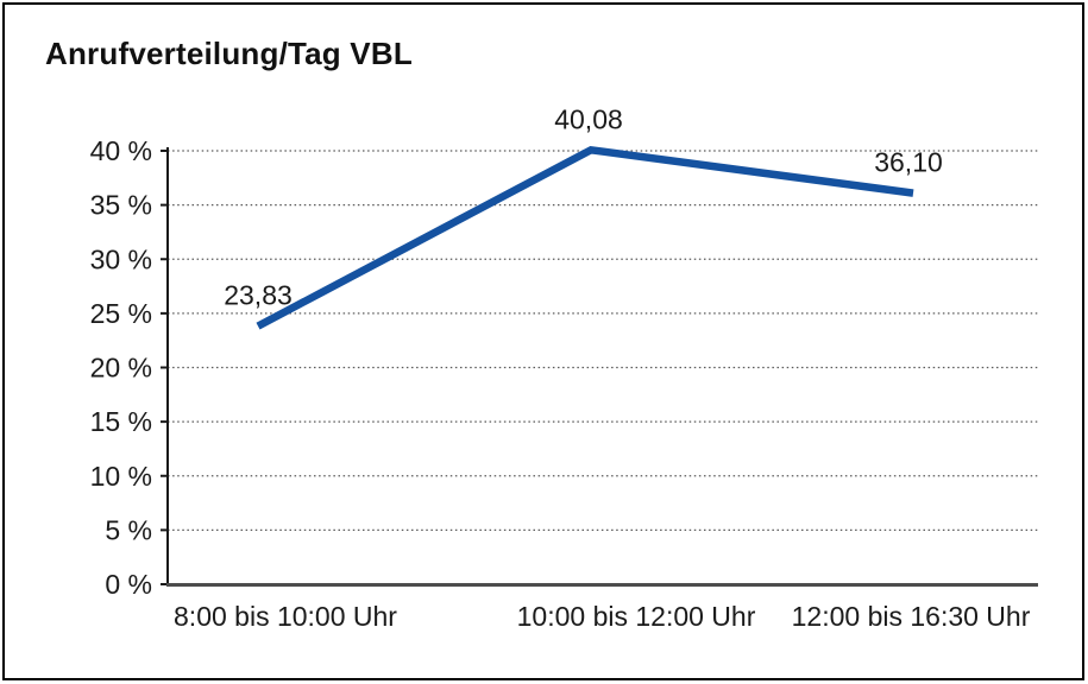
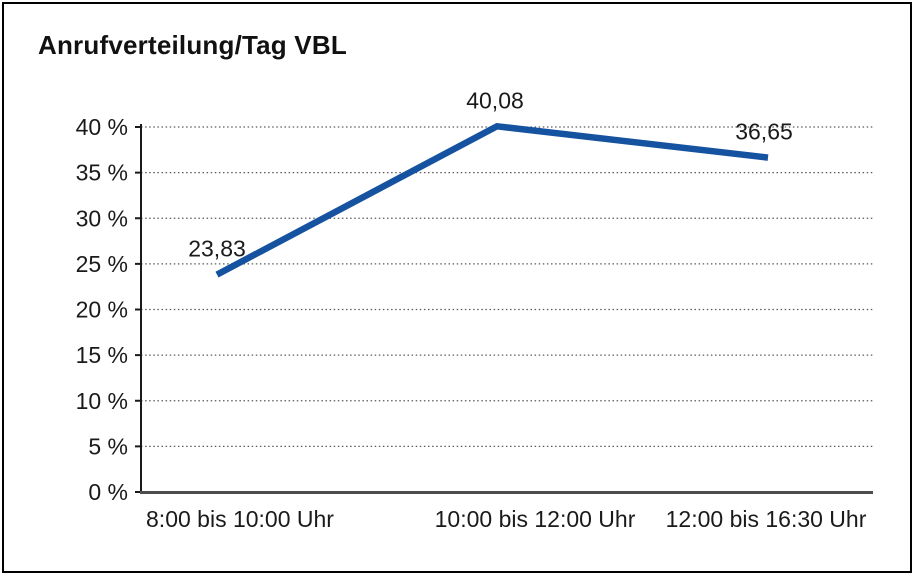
12:00 bis 16:30 Uhr: 36,10 -> 36,65
